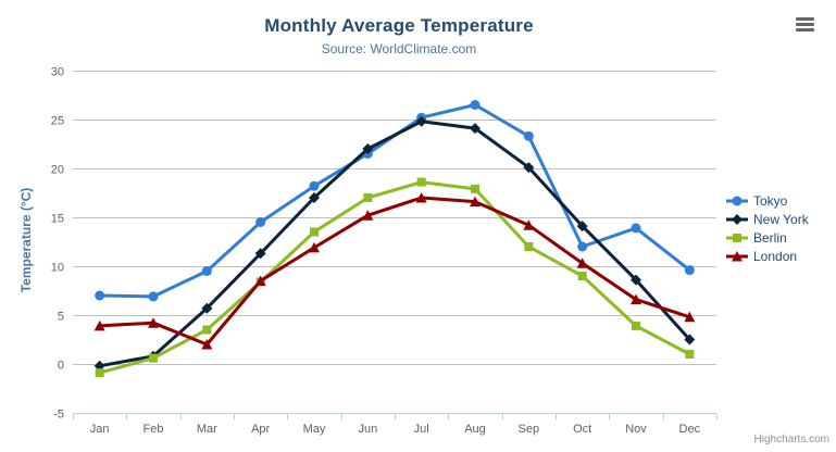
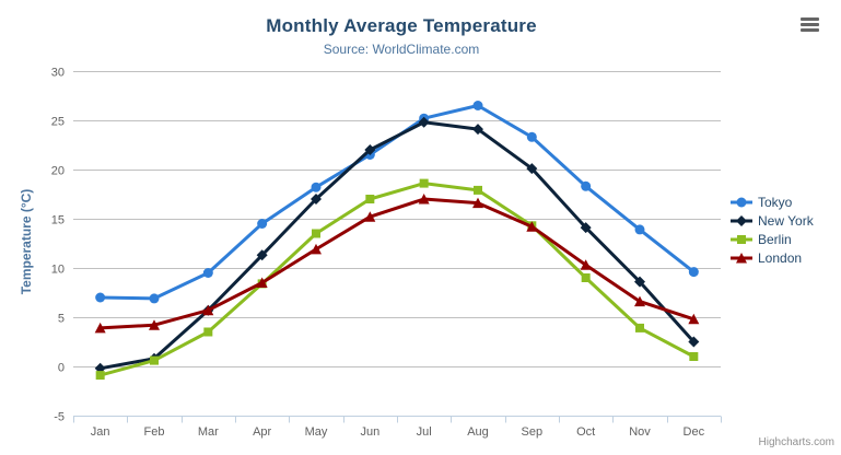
London/Mar: 2 -> 6
Berlin/Sep: 12 -> 14
Tokyo/Oct: 12 -> 18
